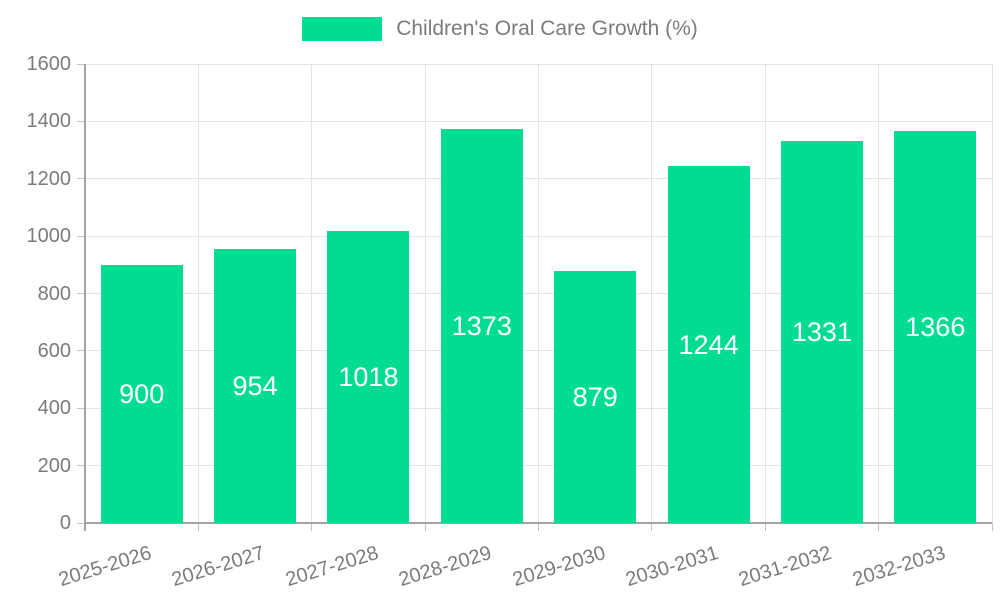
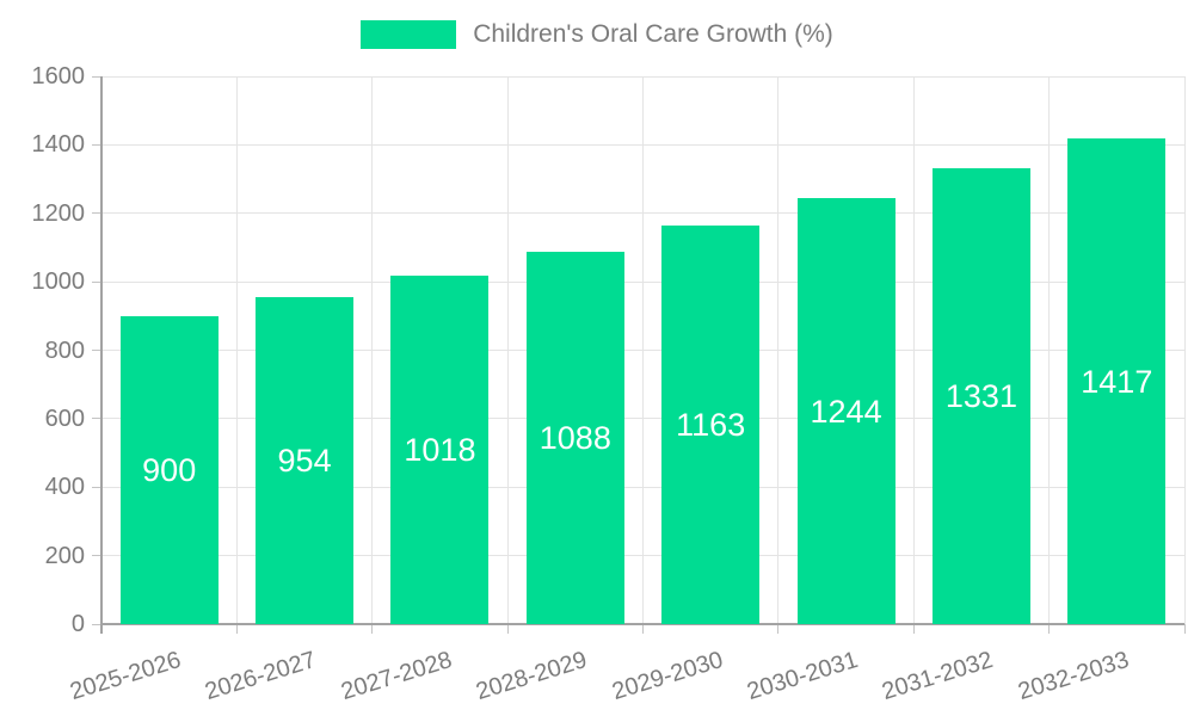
2028-2029: 1373 -> 1088
2029-2030: 879 -> 1163
2032-2033: 1366 -> 1417
